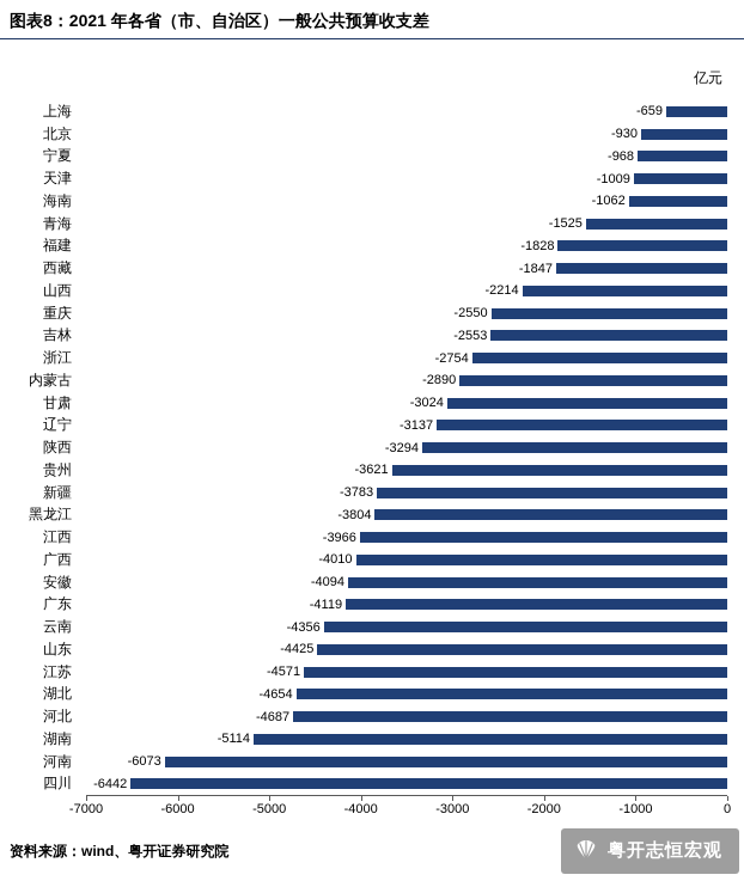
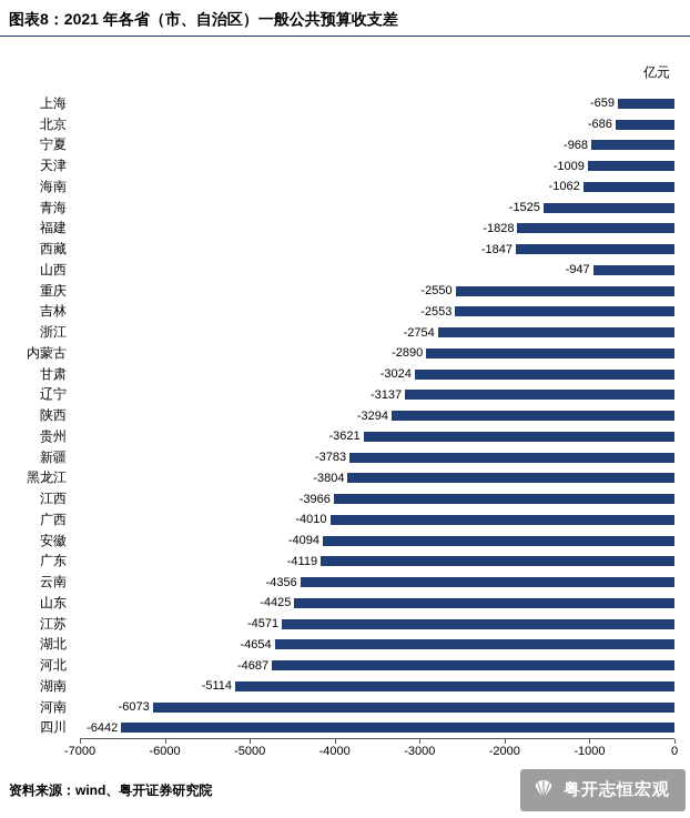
北京: -930 -> -686
山西: -2214 -> -947
